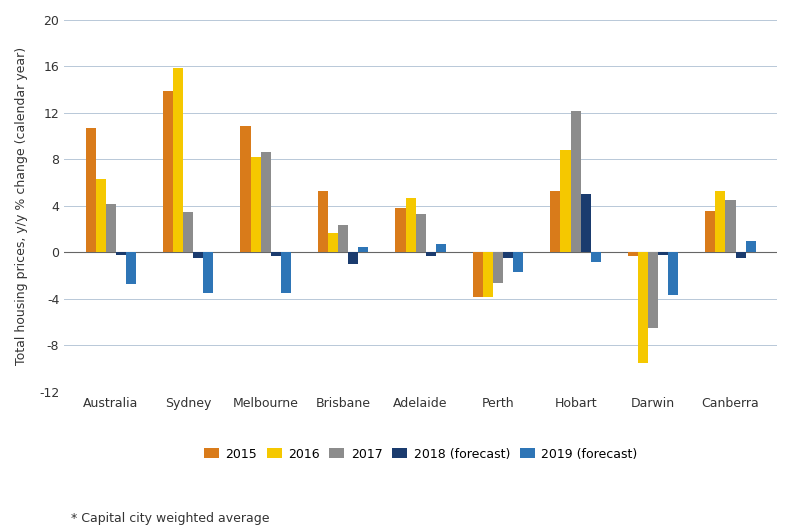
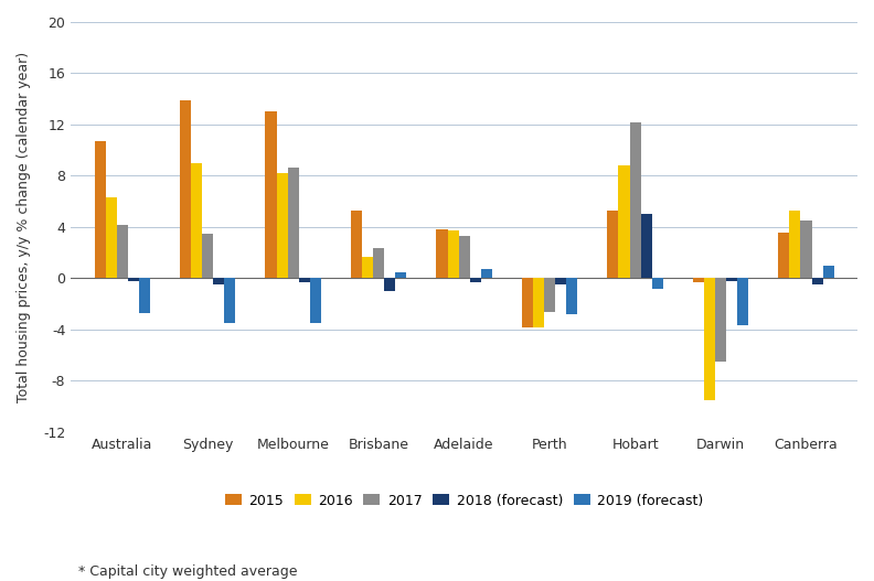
2016/Sydney: 15.9 -> 9.0
2015/Melbourne: 10.9 -> 13.0
2016/Adelaide: 4.7 -> 3.7
2019 (forecast)/Perth: -1.7 -> -2.8
